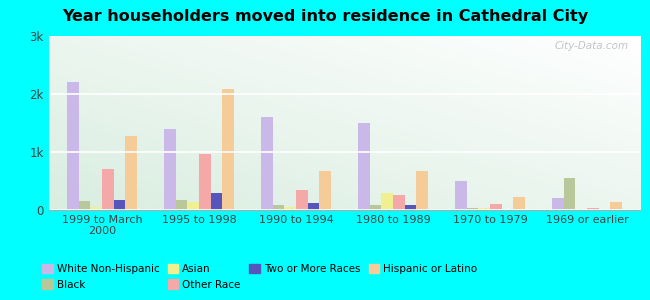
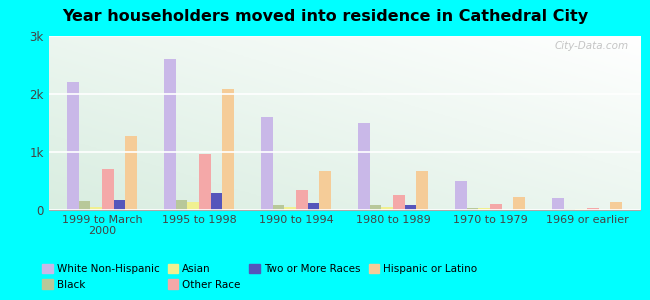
White Non-Hispanic/1995 to 1998: 1.4k -> 2.6k
Asian/1980 to 1989: 0.30k -> 0.06k
Black/1969 or earlier: 0.56k -> 0.02k
